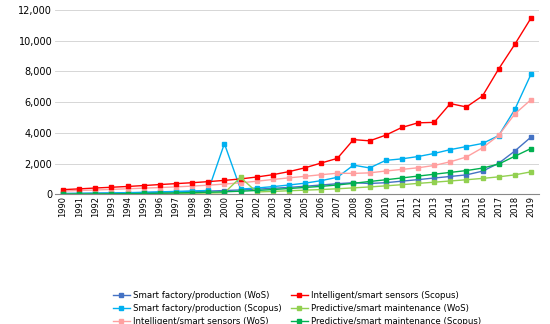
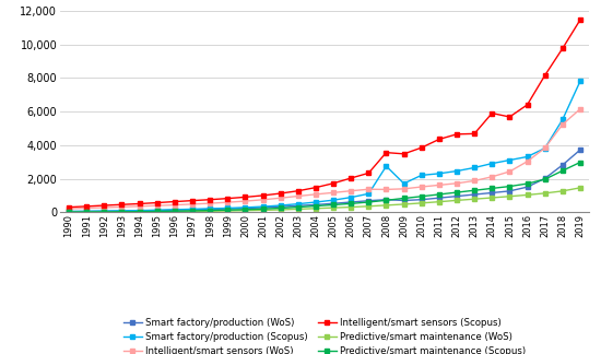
Smart factory/production (Scopus)/2000: 3,300 -> 300
Predictive/smart maintenance (WoS)/2001: 1,100 -> 100
Smart factory/production (Scopus)/2008: 1,900 -> 2,800
